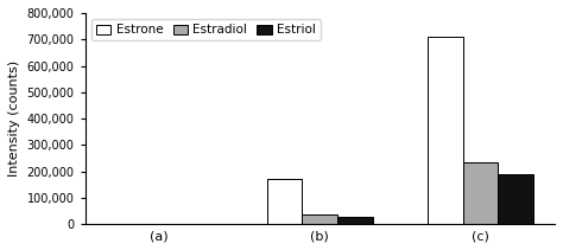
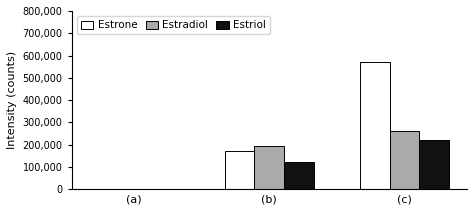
Estradiol/(b): 35,000 -> 195,000
Estriol/(b): 30,000 -> 120,000
Estrone/(c): 710,000 -> 570,000
Estradiol/(c): 235,000 -> 260,000
Estriol/(c): 190,000 -> 220,000
